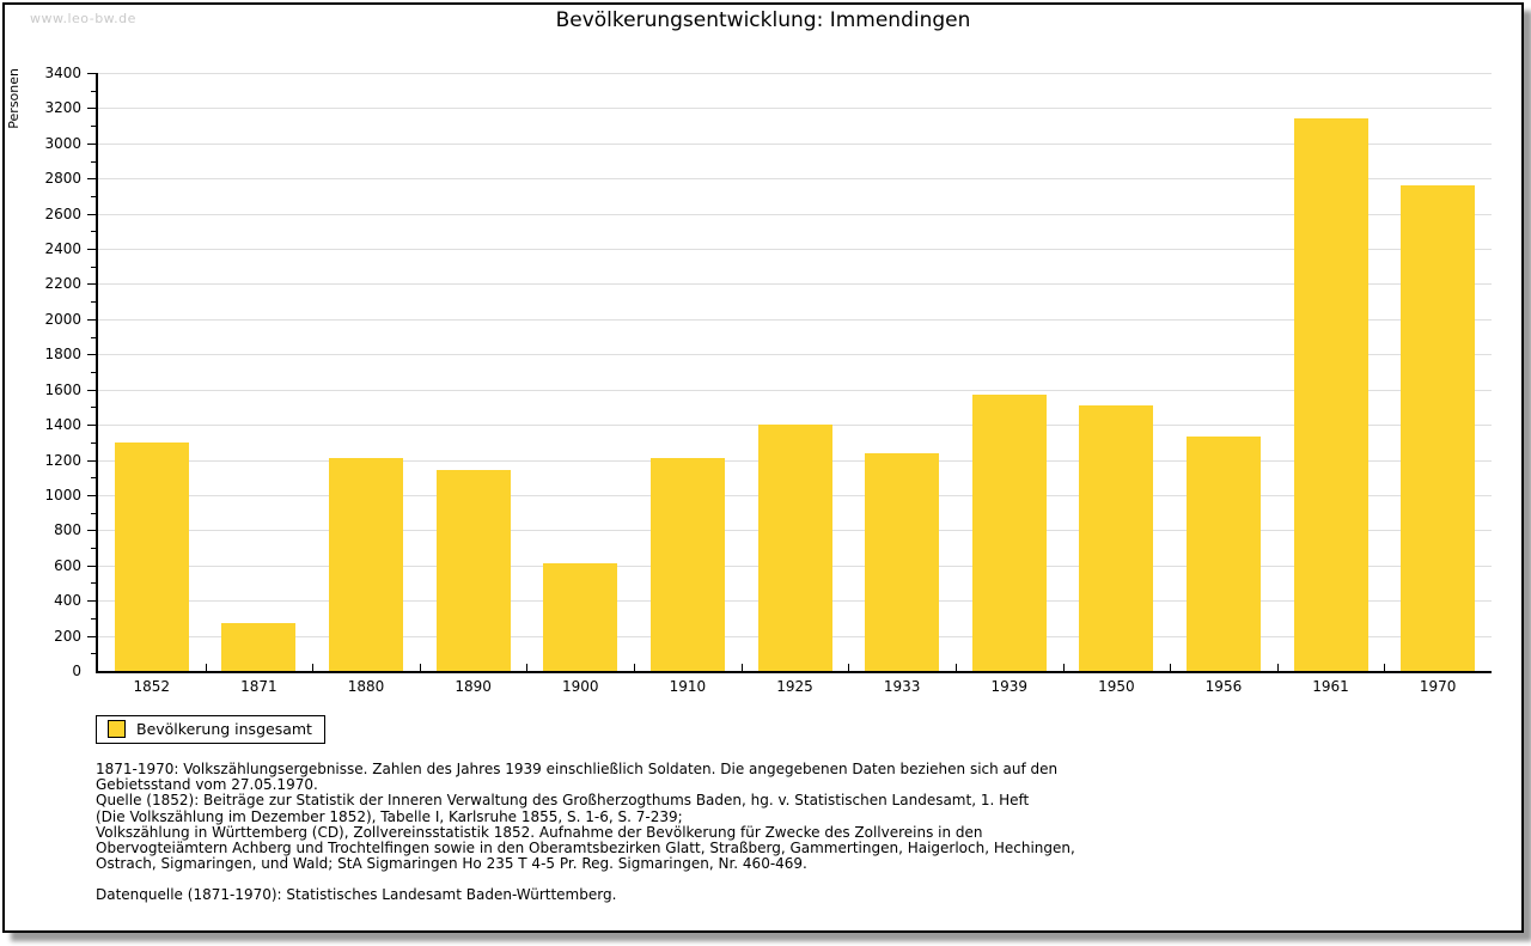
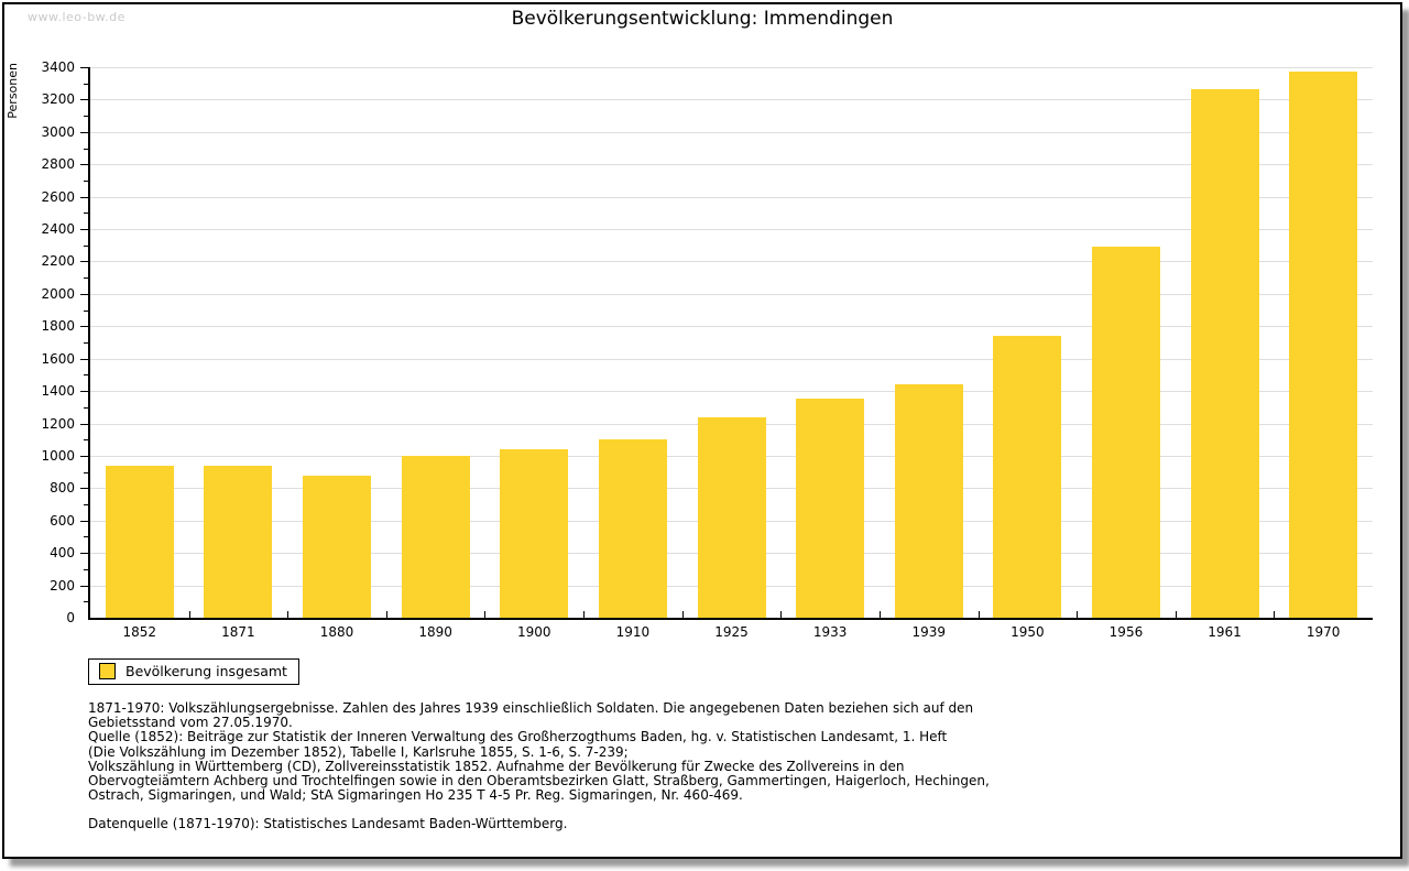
1852: 1300 -> 940
1871: 270 -> 940
1880: 1210 -> 880
1890: 1140 -> 1000
1900: 610 -> 1040
1910: 1210 -> 1100
1925: 1400 -> 1240
1933: 1240 -> 1360
1939: 1570 -> 1440
1950: 1510 -> 1740
1956: 1330 -> 2290
1961: 3140 -> 3260
1970: 2760 -> 3380
